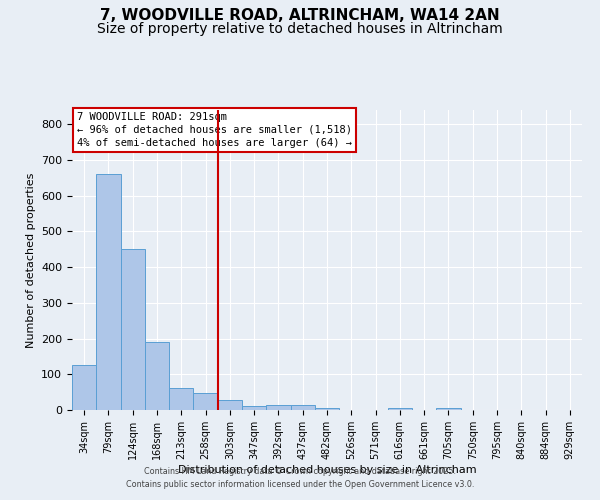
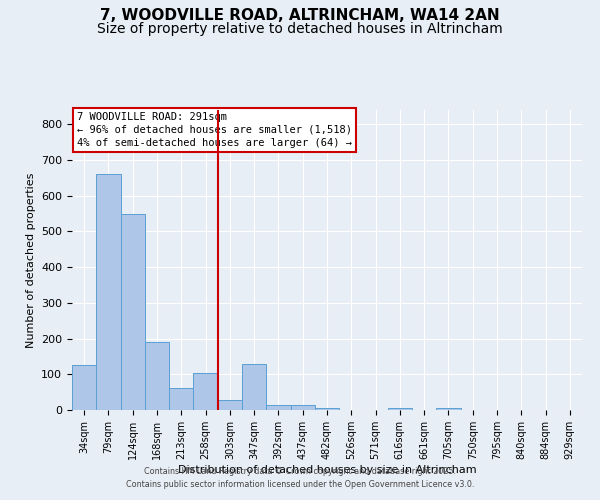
124sqm: 450 -> 550
258sqm: 47 -> 105
347sqm: 10 -> 130
